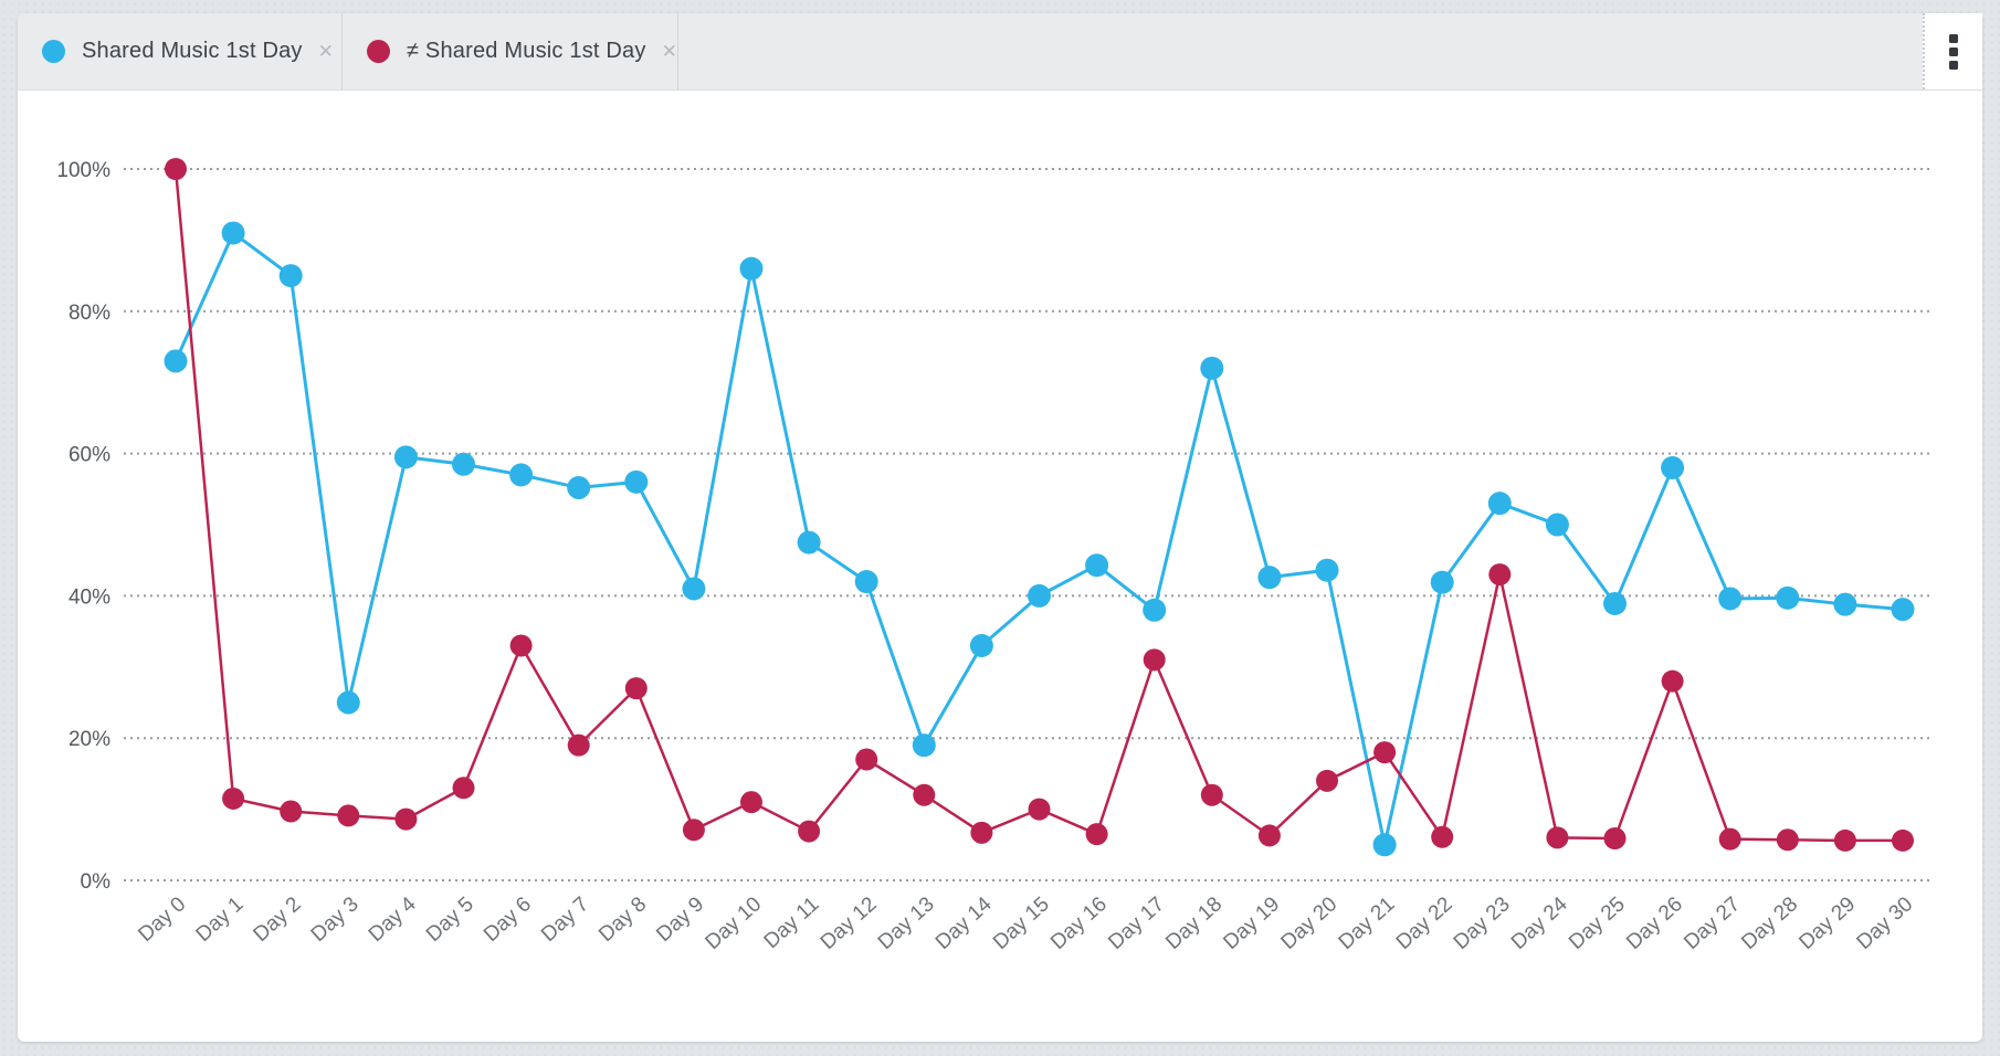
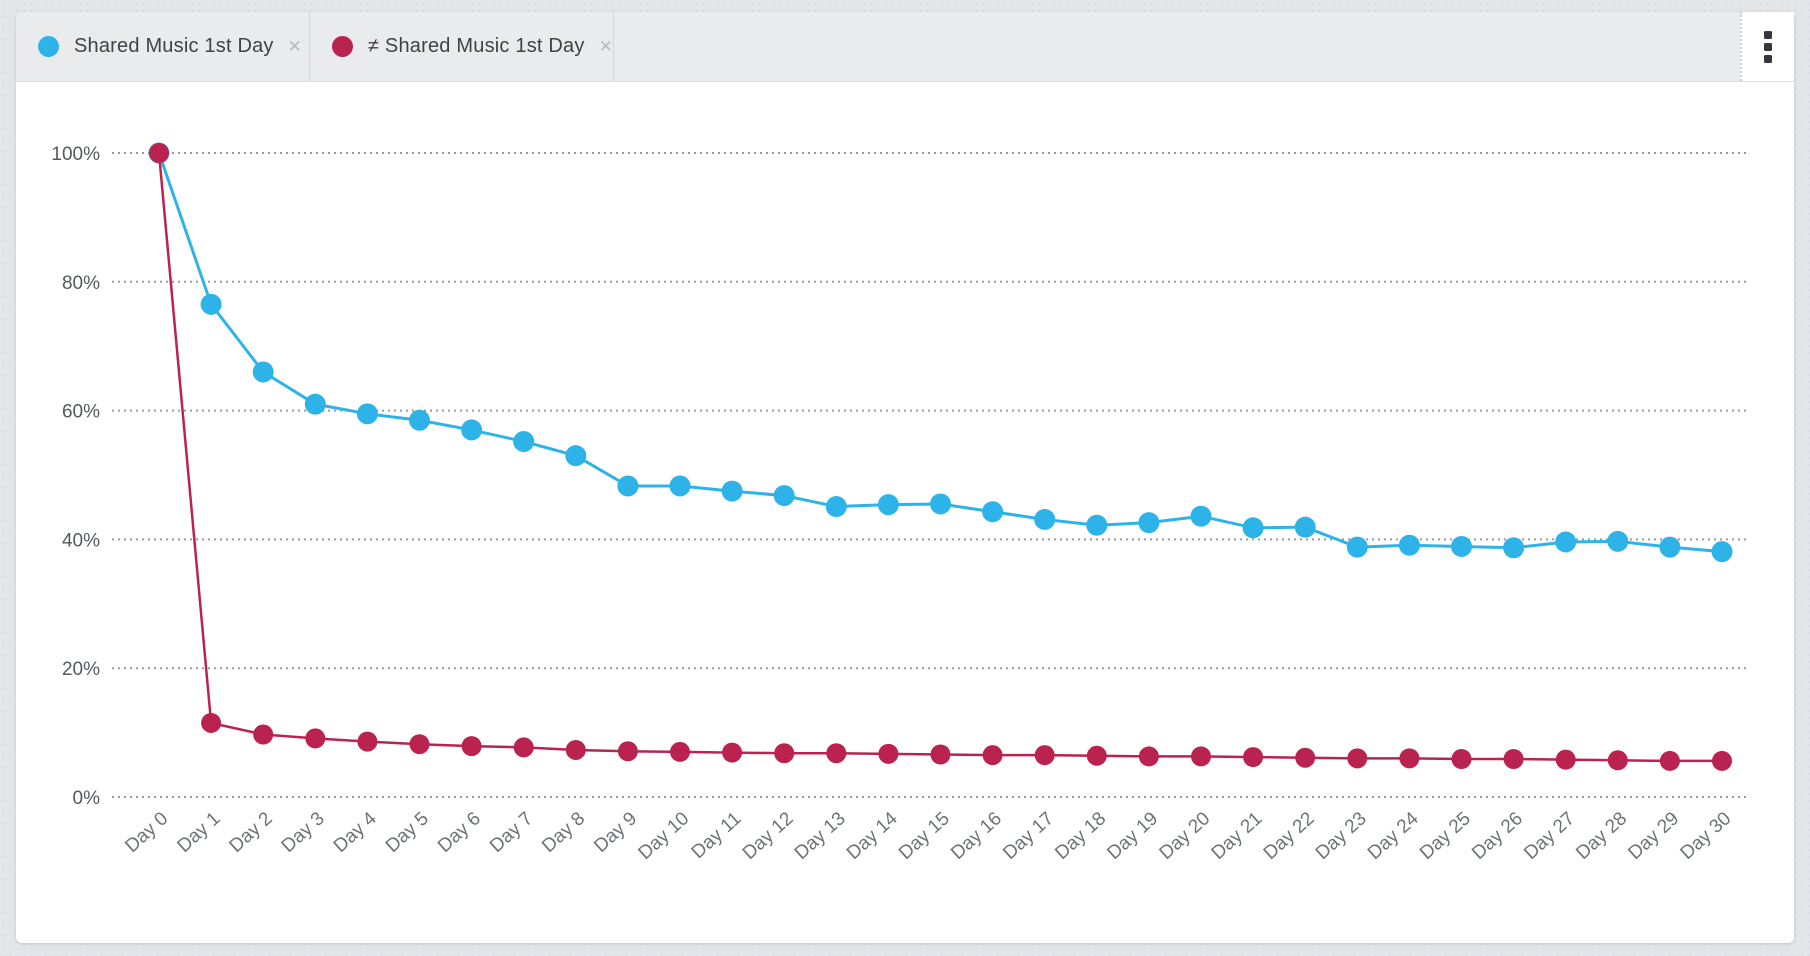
Shared Music 1st Day/Day 0: 73% -> 100%
Shared Music 1st Day/Day 1: 91% -> 76%
Shared Music 1st Day/Day 2: 85% -> 66%
Shared Music 1st Day/Day 3: 25% -> 61%
≠ Shared Music 1st Day/Day 5: 13% -> 8%
≠ Shared Music 1st Day/Day 6: 33% -> 8%
≠ Shared Music 1st Day/Day 7: 19% -> 8%
Shared Music 1st Day/Day 8: 56% -> 53%
≠ Shared Music 1st Day/Day 8: 27% -> 7%
Shared Music 1st Day/Day 9: 41% -> 48%
Shared Music 1st Day/Day 10: 86% -> 48%
≠ Shared Music 1st Day/Day 10: 11% -> 7%
Shared Music 1st Day/Day 12: 42% -> 47%
≠ Shared Music 1st Day/Day 12: 17% -> 7%
Shared Music 1st Day/Day 13: 19% -> 45%
≠ Shared Music 1st Day/Day 13: 12% -> 7%
Shared Music 1st Day/Day 14: 33% -> 45%
Shared Music 1st Day/Day 15: 40% -> 46%
≠ Shared Music 1st Day/Day 15: 10% -> 7%
Shared Music 1st Day/Day 17: 38% -> 43%
≠ Shared Music 1st Day/Day 17: 31% -> 6%
Shared Music 1st Day/Day 18: 72% -> 42%
≠ Shared Music 1st Day/Day 18: 12% -> 6%
≠ Shared Music 1st Day/Day 20: 14% -> 6%
Shared Music 1st Day/Day 21: 5% -> 42%
≠ Shared Music 1st Day/Day 21: 18% -> 6%
Shared Music 1st Day/Day 23: 53% -> 39%
≠ Shared Music 1st Day/Day 23: 43% -> 6%
Shared Music 1st Day/Day 24: 50% -> 39%
Shared Music 1st Day/Day 26: 58% -> 39%
≠ Shared Music 1st Day/Day 26: 28% -> 6%
